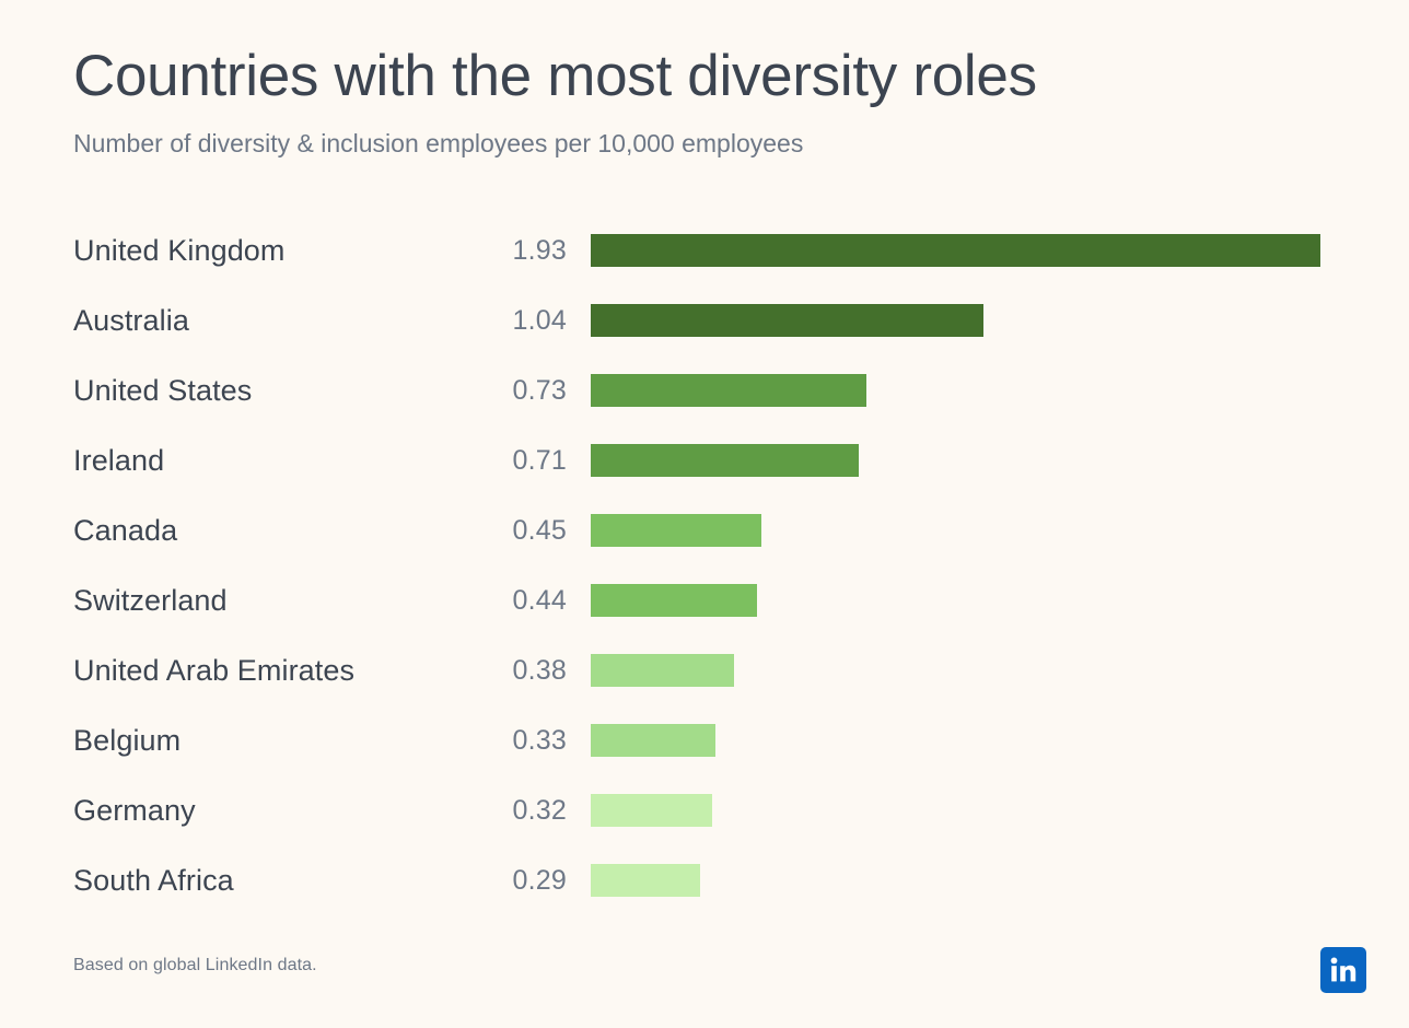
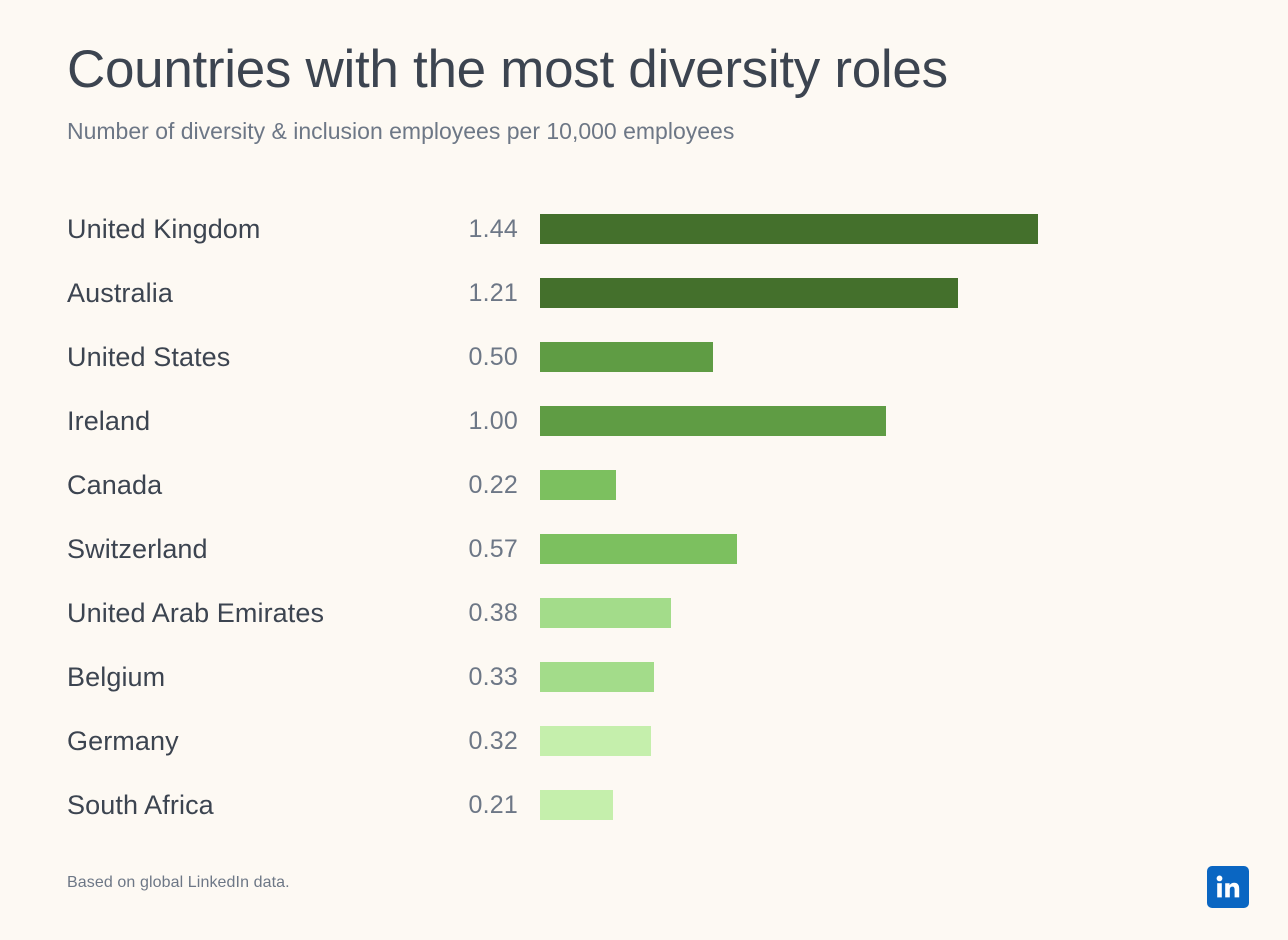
United Kingdom: 1.93 -> 1.44
Australia: 1.04 -> 1.21
United States: 0.73 -> 0.50
Ireland: 0.71 -> 1.00
Canada: 0.45 -> 0.22
Switzerland: 0.44 -> 0.57
South Africa: 0.29 -> 0.21
